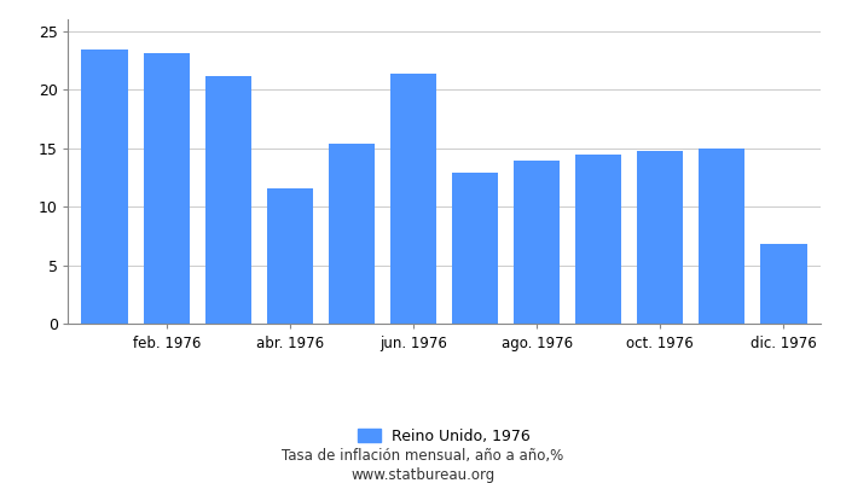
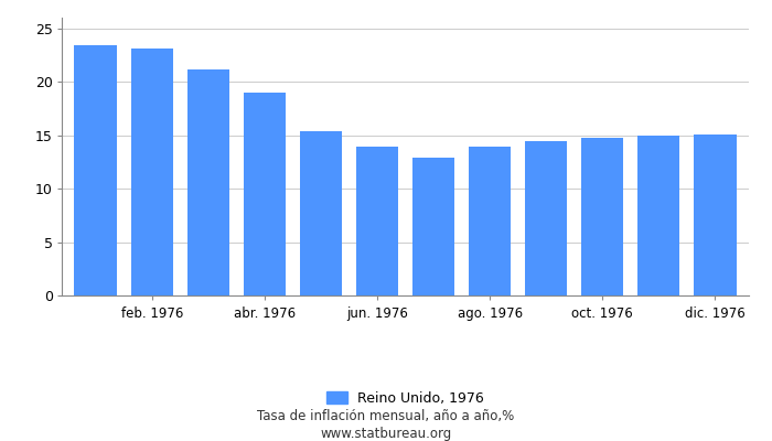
abr. 1976: 11.6 -> 19.0
jun. 1976: 21.4 -> 13.9
dic. 1976: 6.8 -> 15.1
